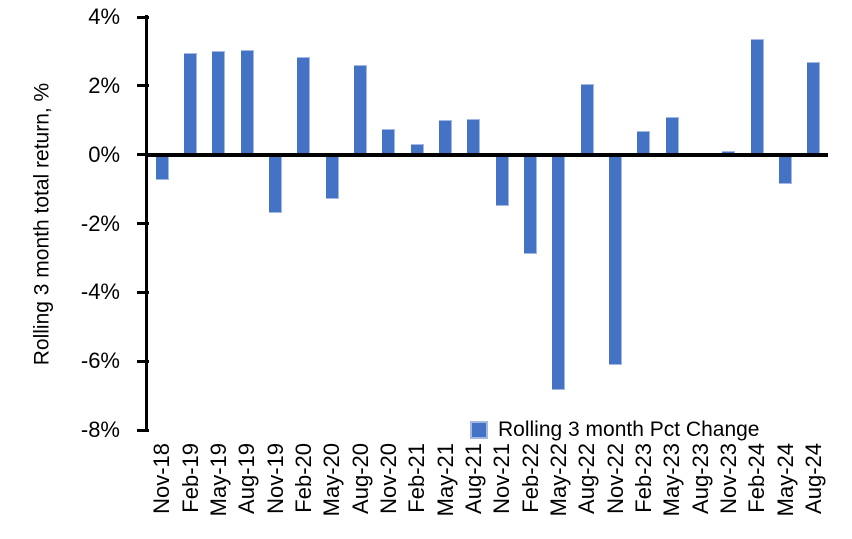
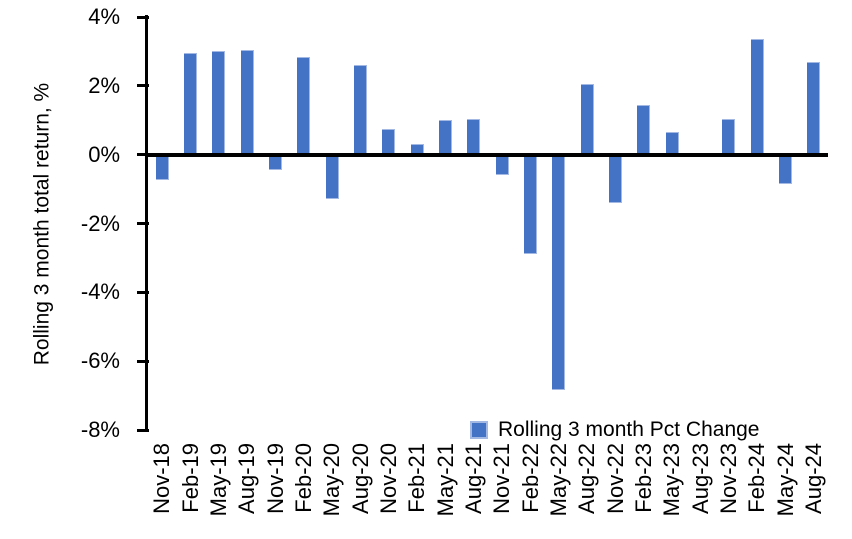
Nov-19: -1.7% -> -0.5%
Nov-21: -1.5% -> -0.6%
Nov-22: -6.1% -> -1.4%
Feb-23: 0.7% -> 1.4%
May-23: 1.1% -> 0.7%
Nov-23: 0.1% -> 1.1%
